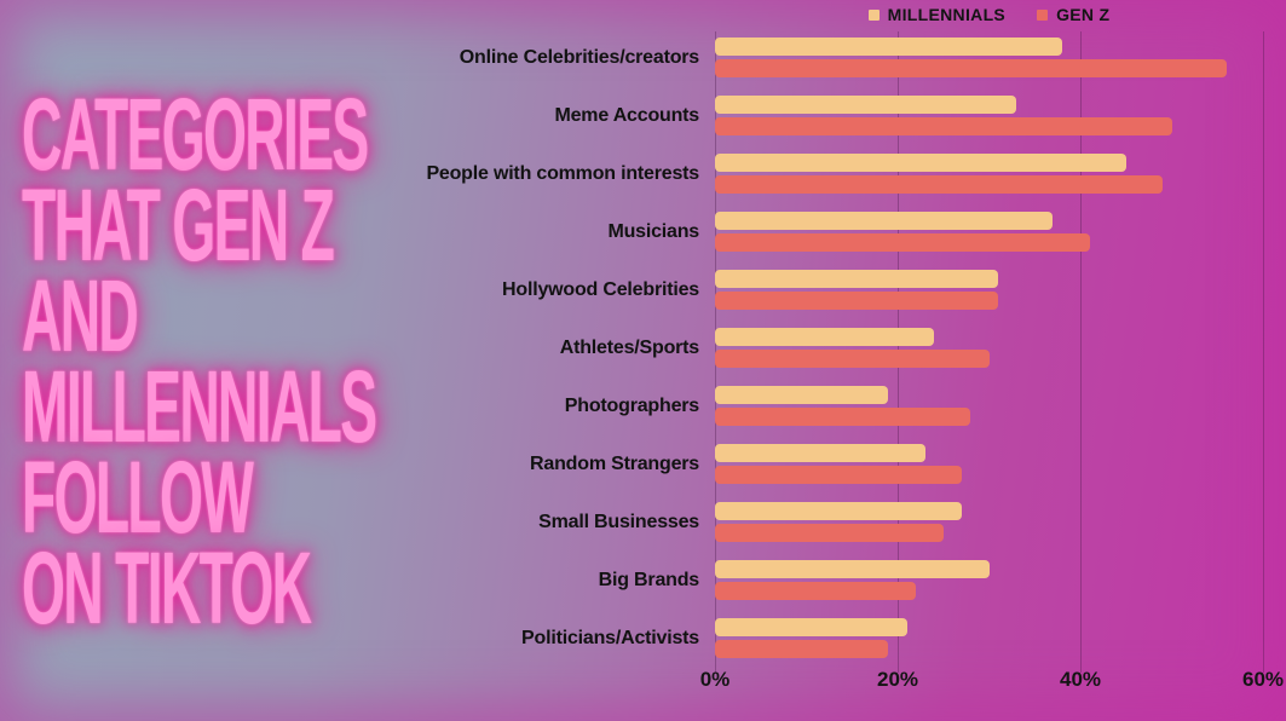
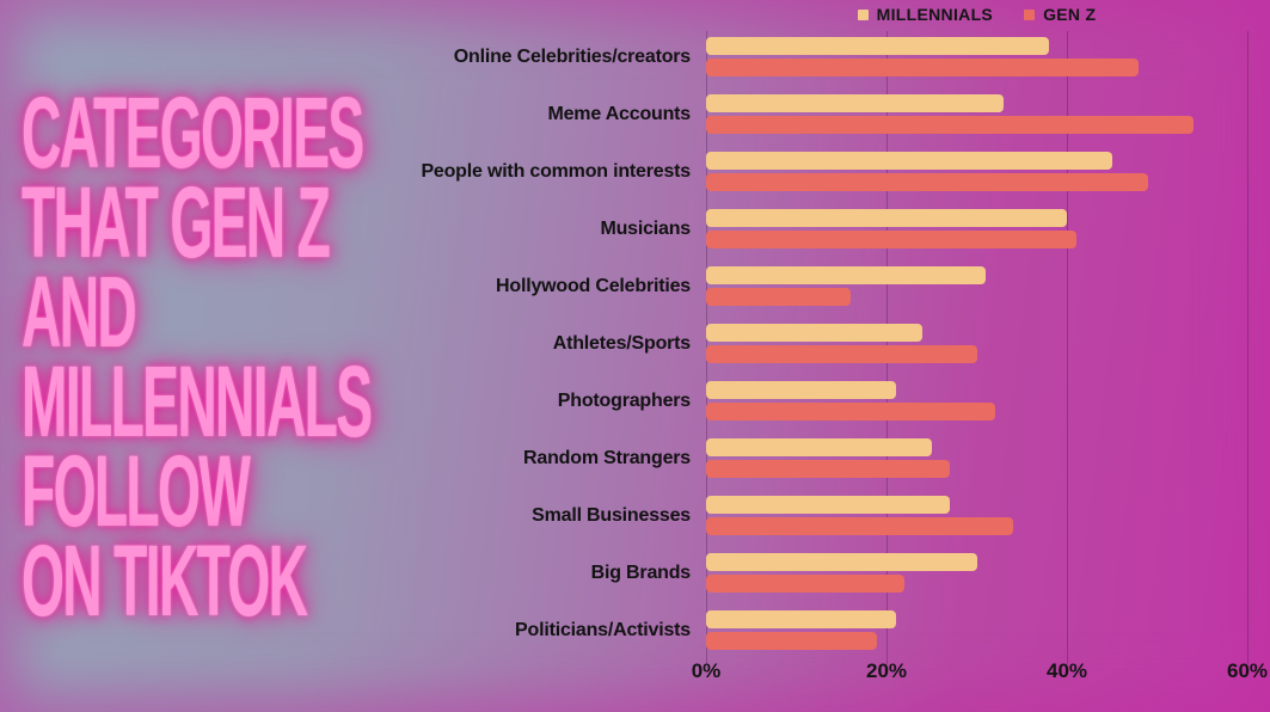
GEN Z/Online Celebrities/creators: 56% -> 48%
GEN Z/Meme Accounts: 50% -> 54%
MILLENNIALS/Musicians: 37% -> 40%
GEN Z/Hollywood Celebrities: 31% -> 16%
MILLENNIALS/Photographers: 19% -> 21%
GEN Z/Photographers: 28% -> 32%
MILLENNIALS/Random Strangers: 23% -> 25%
GEN Z/Small Businesses: 25% -> 34%
